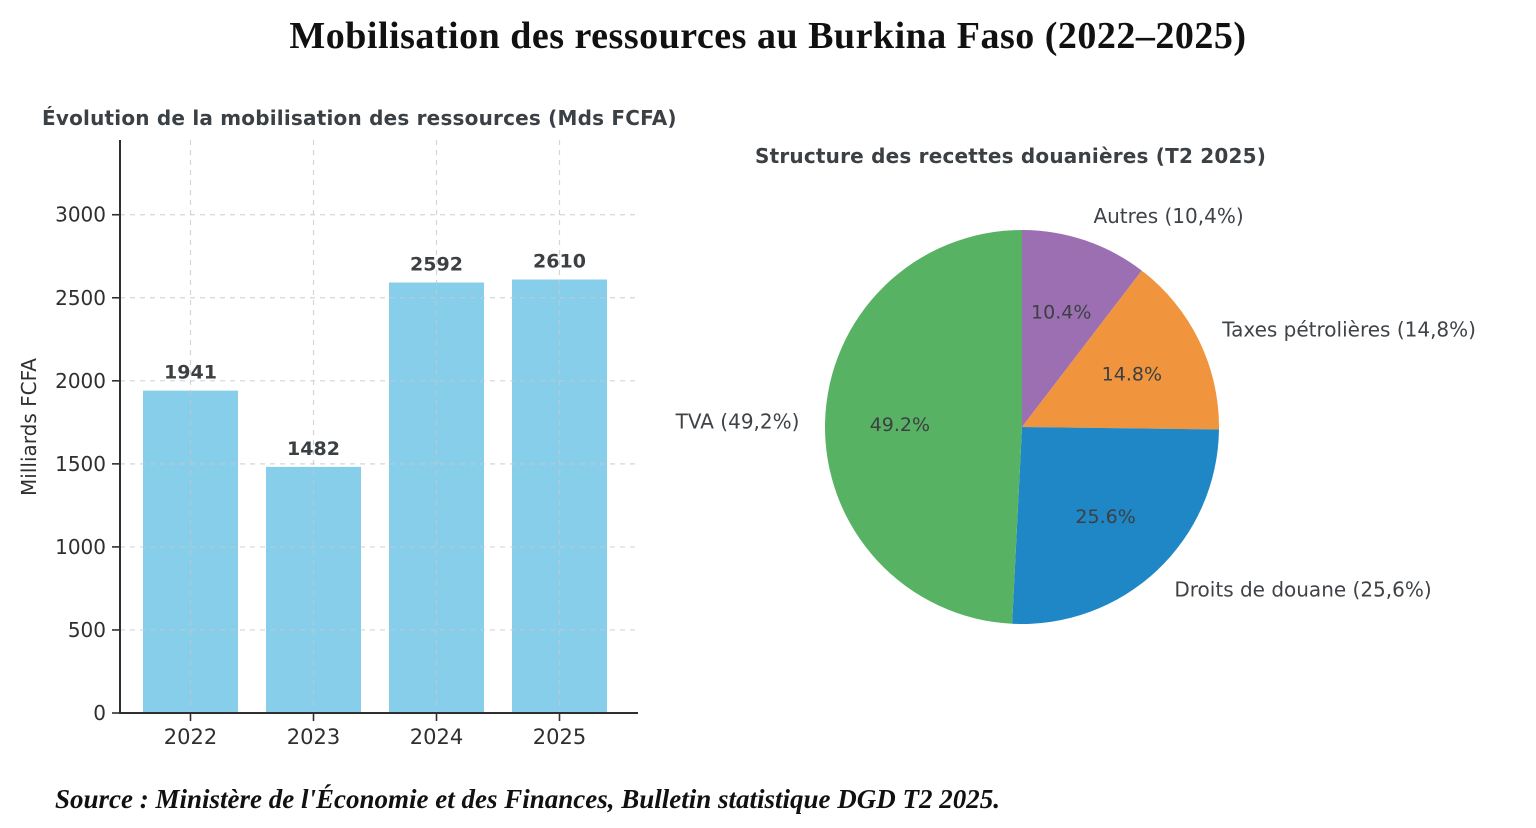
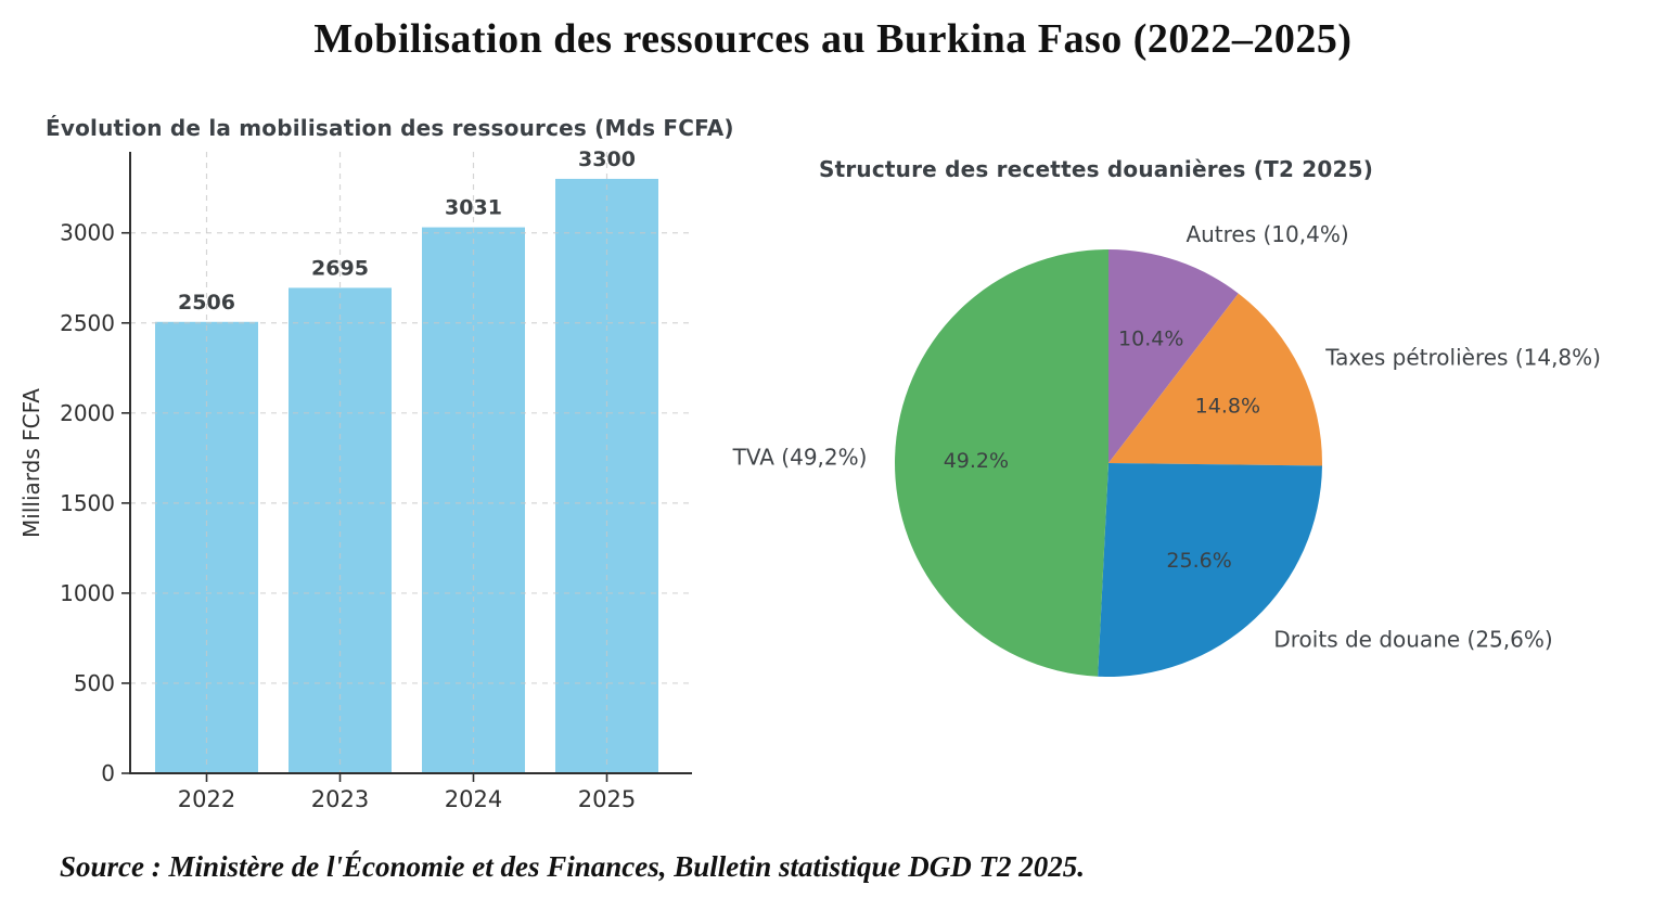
Évolution de la mobilisation des ressources (Mds FCFA)/2022: 1941 -> 2506
Évolution de la mobilisation des ressources (Mds FCFA)/2023: 1482 -> 2695
Évolution de la mobilisation des ressources (Mds FCFA)/2024: 2592 -> 3031
Évolution de la mobilisation des ressources (Mds FCFA)/2025: 2610 -> 3300
